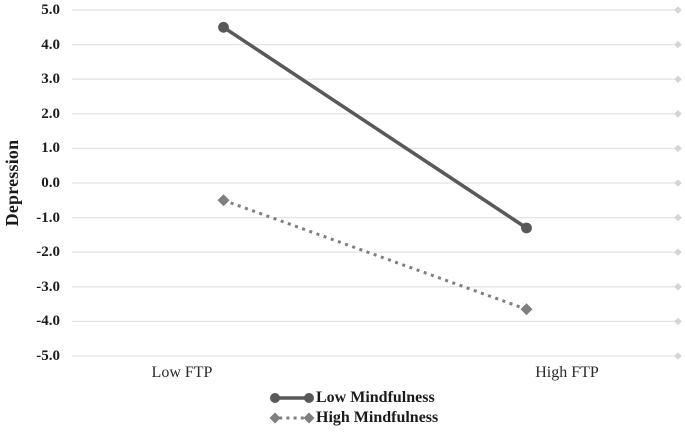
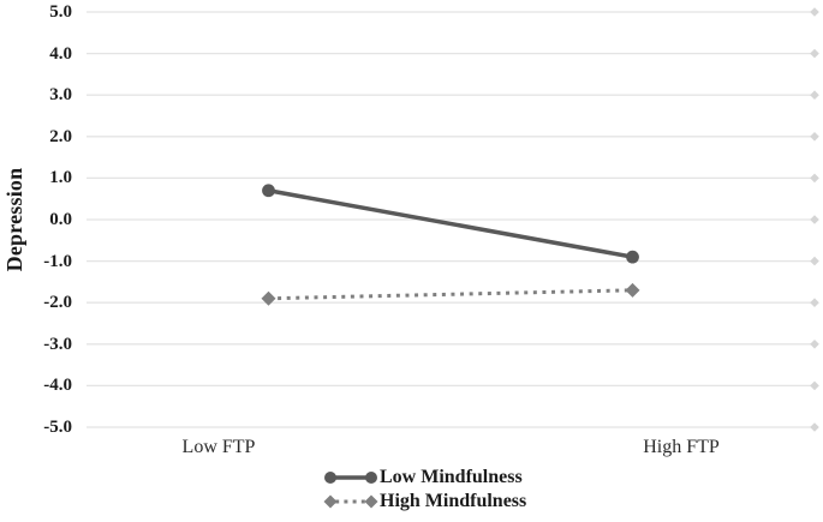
Low Mindfulness/Low FTP: 4.5 -> 0.7
High Mindfulness/Low FTP: -0.5 -> -1.9
Low Mindfulness/High FTP: -1.3 -> -0.9
High Mindfulness/High FTP: -3.6 -> -1.7
